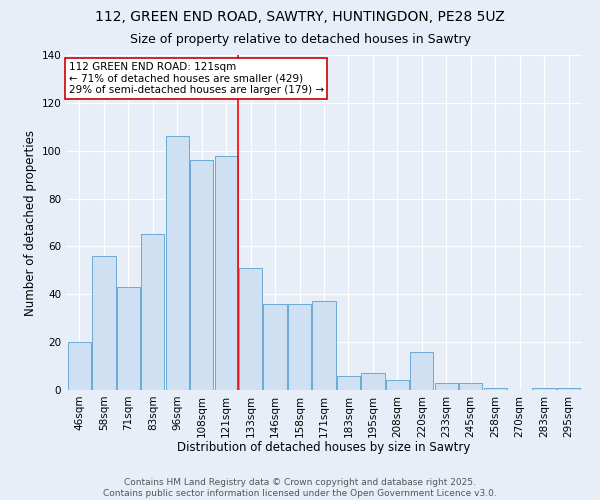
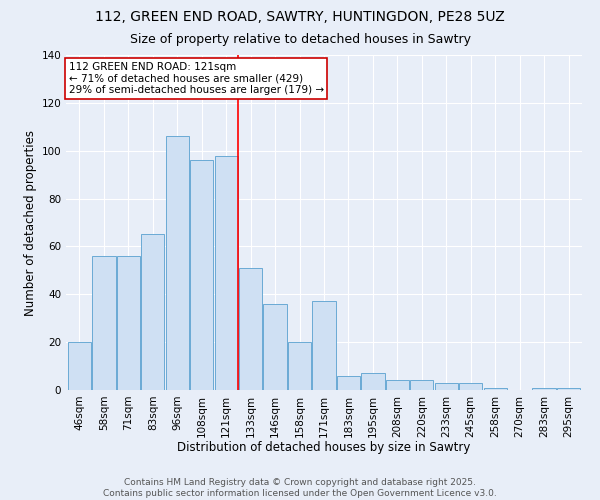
71sqm: 43 -> 56
158sqm: 36 -> 20
220sqm: 16 -> 4
